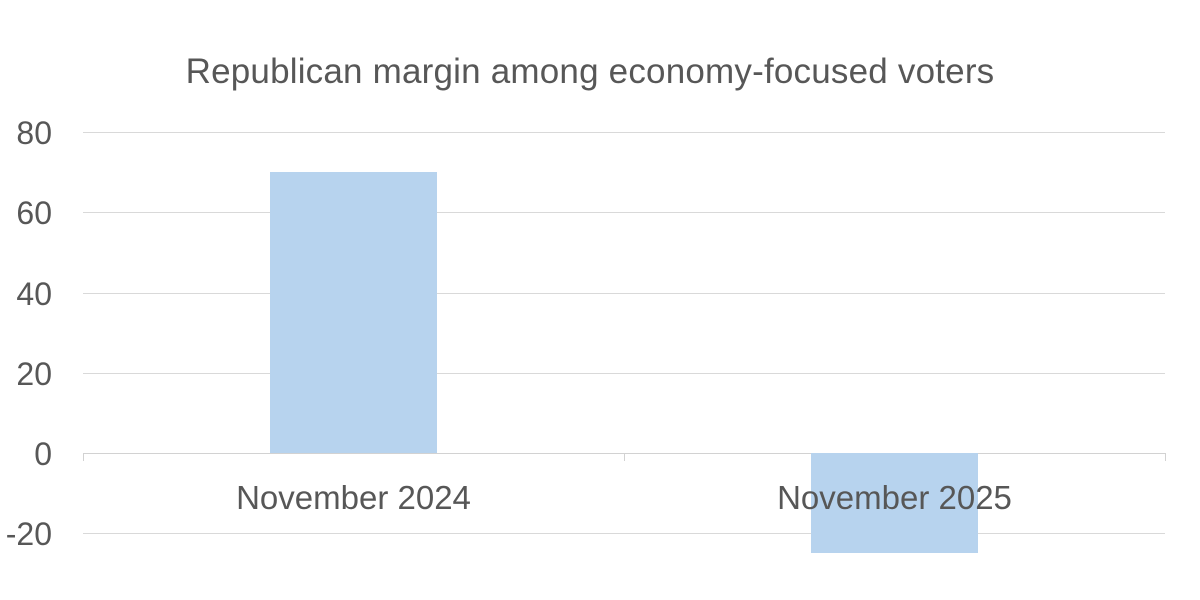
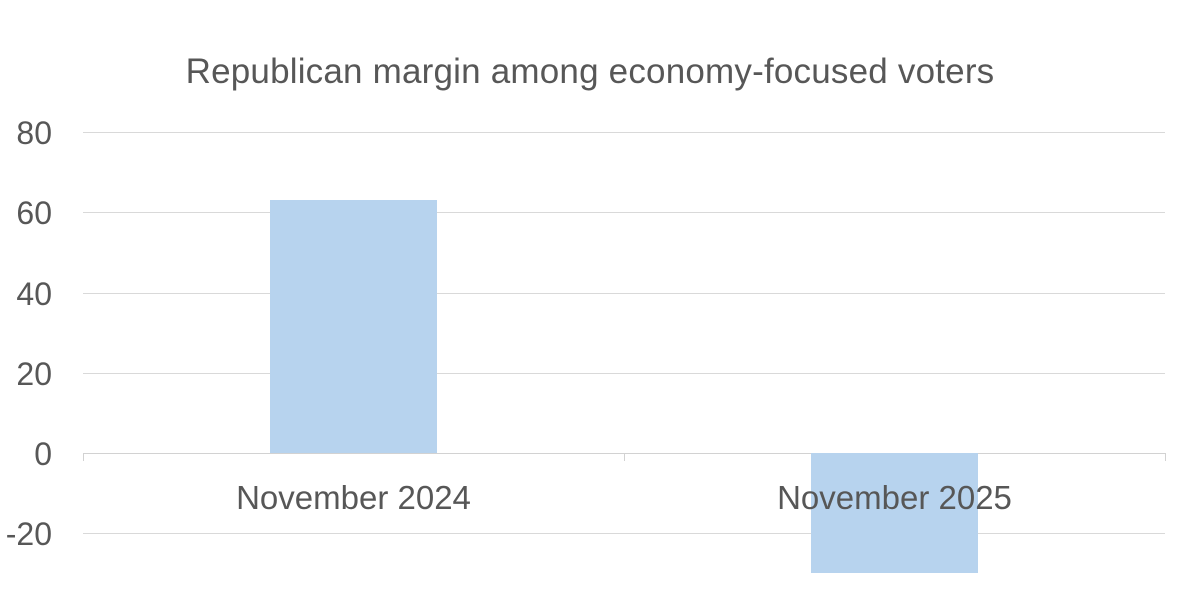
November 2024: 70 -> 63
November 2025: -25 -> -30
